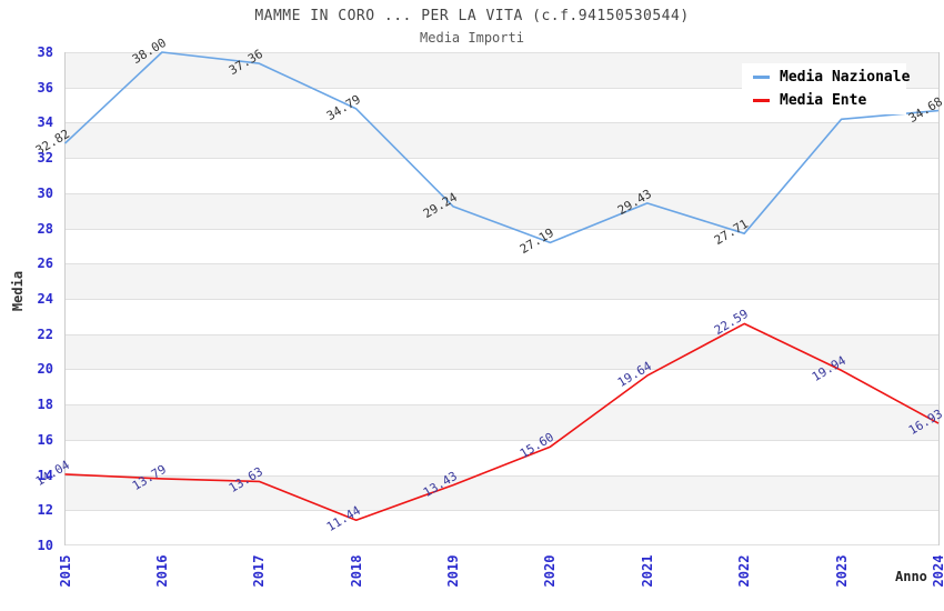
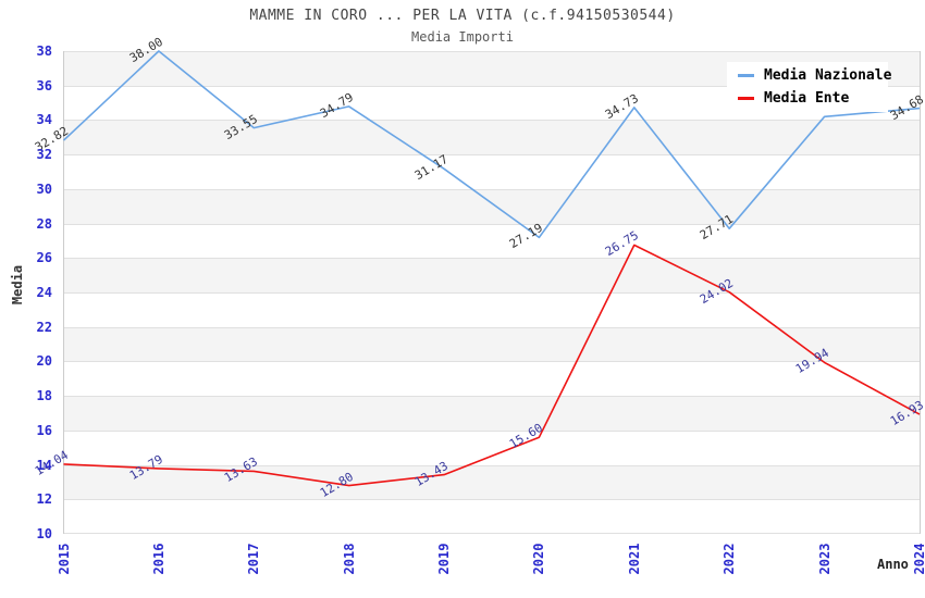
Media Nazionale/2017: 37.36 -> 33.55
Media Ente/2018: 11.44 -> 12.80
Media Nazionale/2019: 29.24 -> 31.17
Media Nazionale/2021: 29.43 -> 34.73
Media Ente/2021: 19.64 -> 26.75
Media Ente/2022: 22.59 -> 24.02
